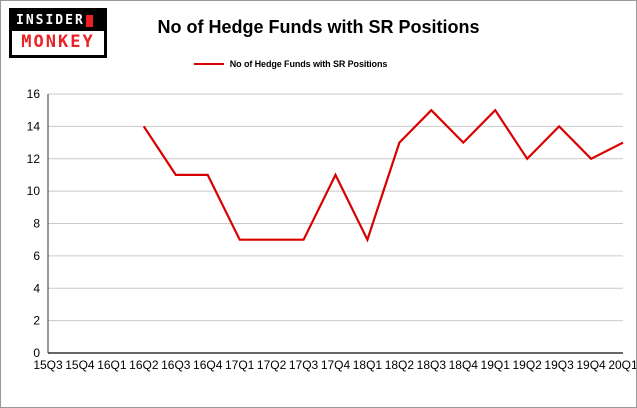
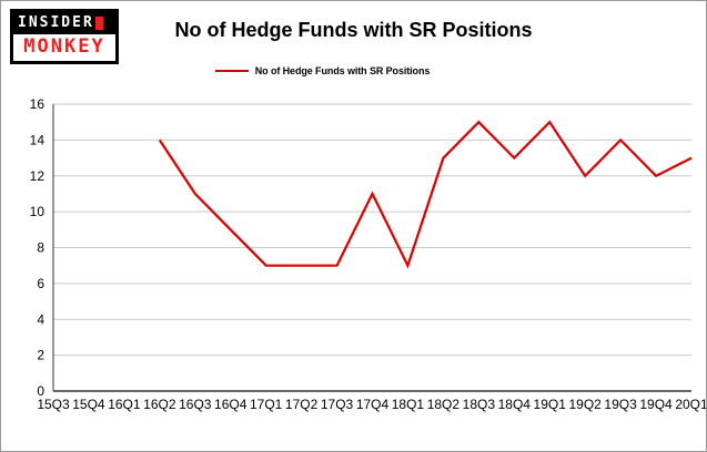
16Q4: 11 -> 9
